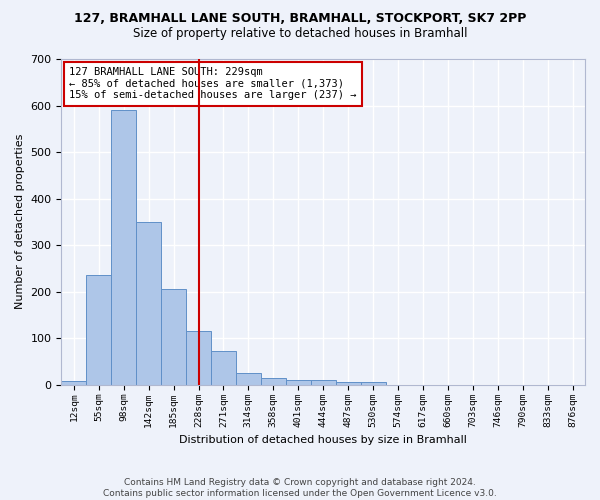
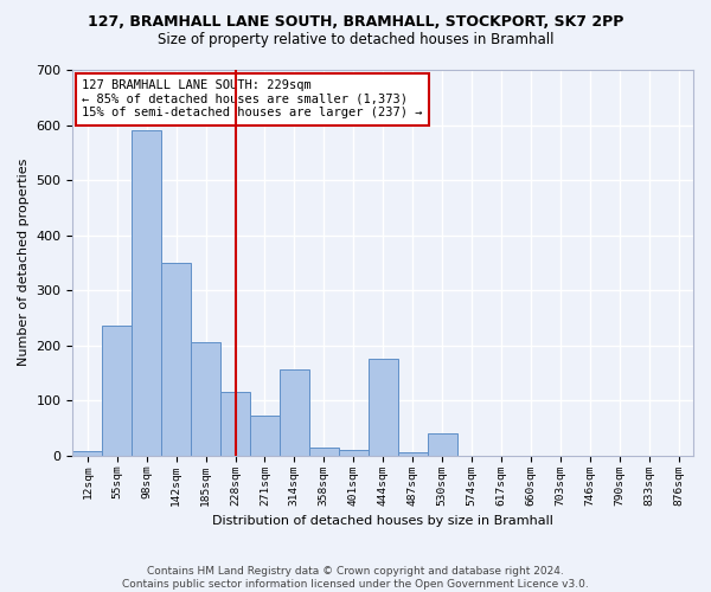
314sqm: 25 -> 155
444sqm: 10 -> 175
530sqm: 5 -> 40
